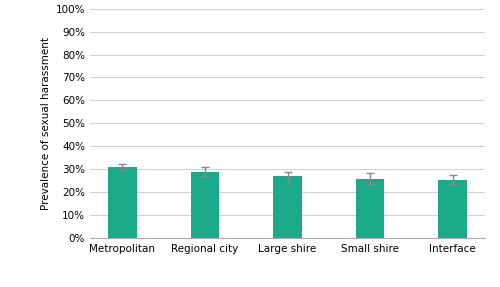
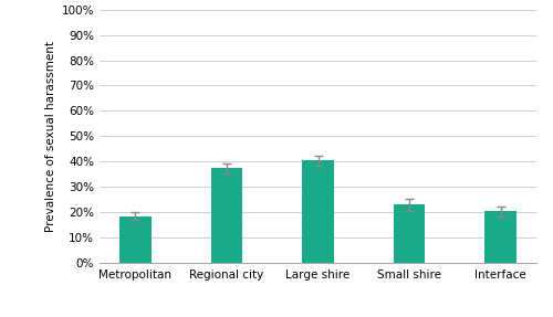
Metropolitan: 31.0% -> 18.5%
Regional city: 29.0% -> 37.5%
Large shire: 27.0% -> 40.5%
Small shire: 26.0% -> 23.0%
Interface: 25.5% -> 20.5%
